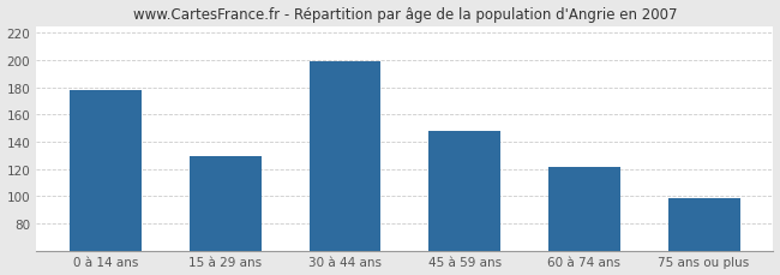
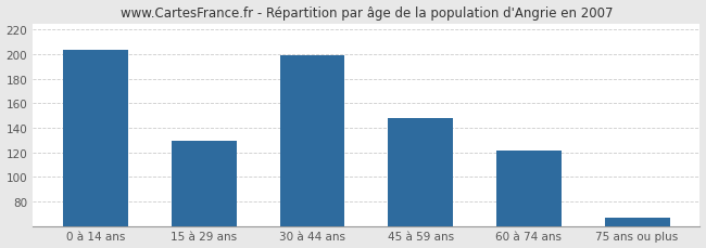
0 à 14 ans: 178 -> 203
75 ans ou plus: 98 -> 67
